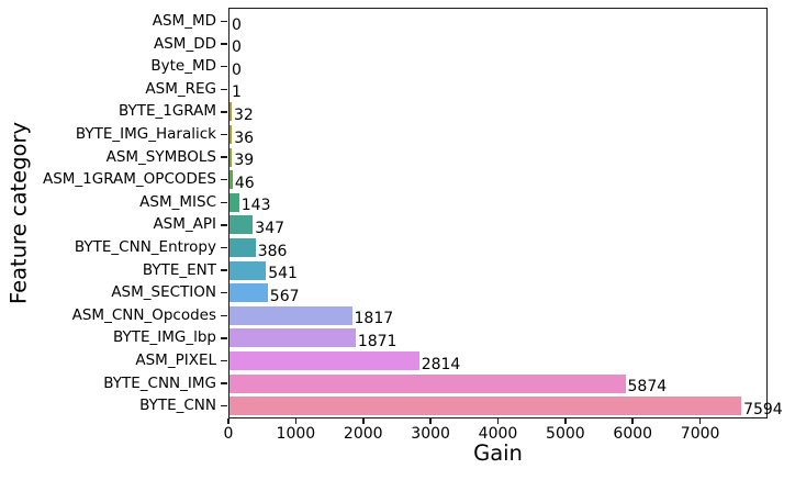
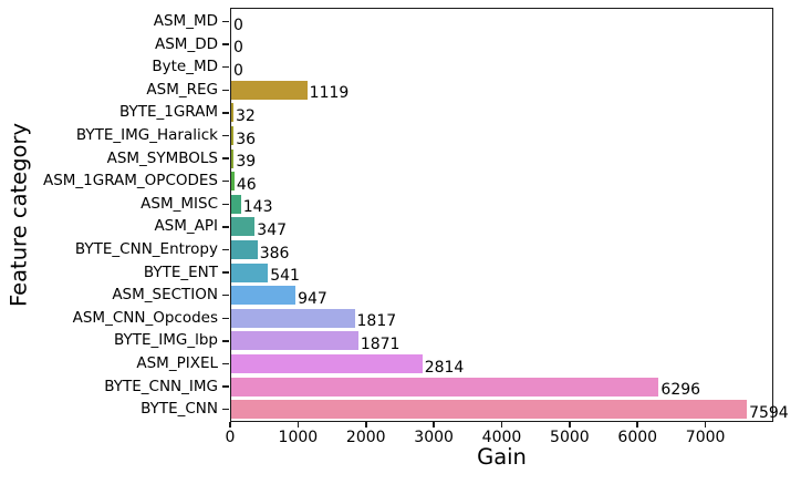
ASM_REG: 1 -> 1119
ASM_SECTION: 567 -> 947
BYTE_CNN_IMG: 5874 -> 6296
